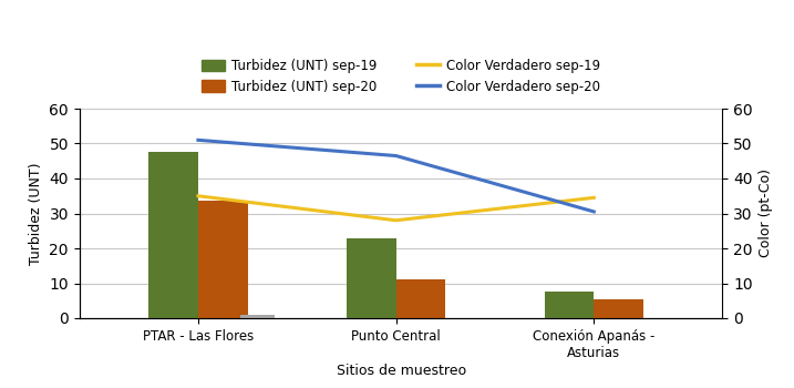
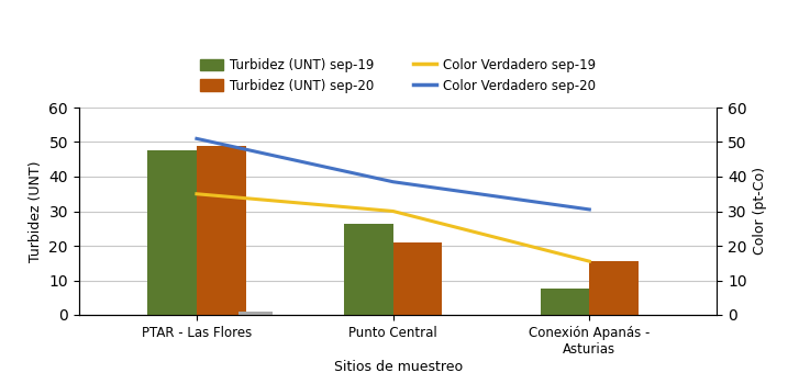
Turbidez (UNT) sep-20/PTAR - Las Flores: 33.5 -> 49.0
Turbidez (UNT) sep-19/Punto Central: 23.0 -> 26.5
Color Verdadero sep-19/Punto Central: 28.0 -> 30.0
Color Verdadero sep-20/Punto Central: 46.5 -> 38.5
Turbidez (UNT) sep-20/Punto Central: 11.0 -> 21.0
Color Verdadero sep-19/Conexión Apanás - Asturias: 34.5 -> 15.5
Turbidez (UNT) sep-20/Conexión Apanás - Asturias: 5.5 -> 15.5
